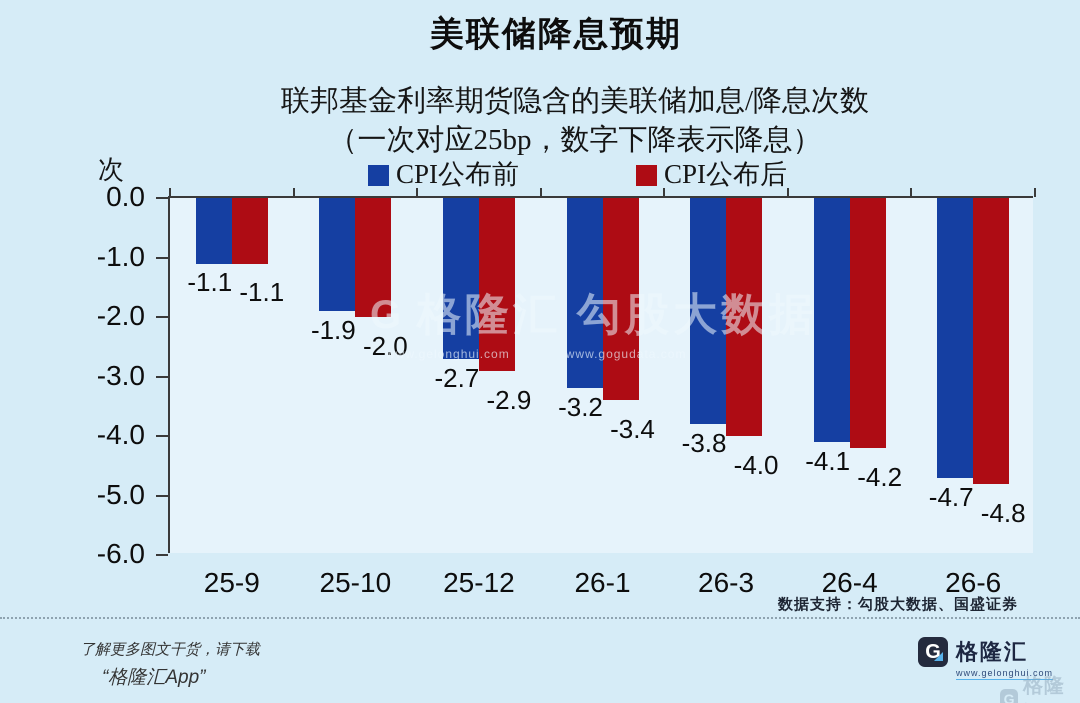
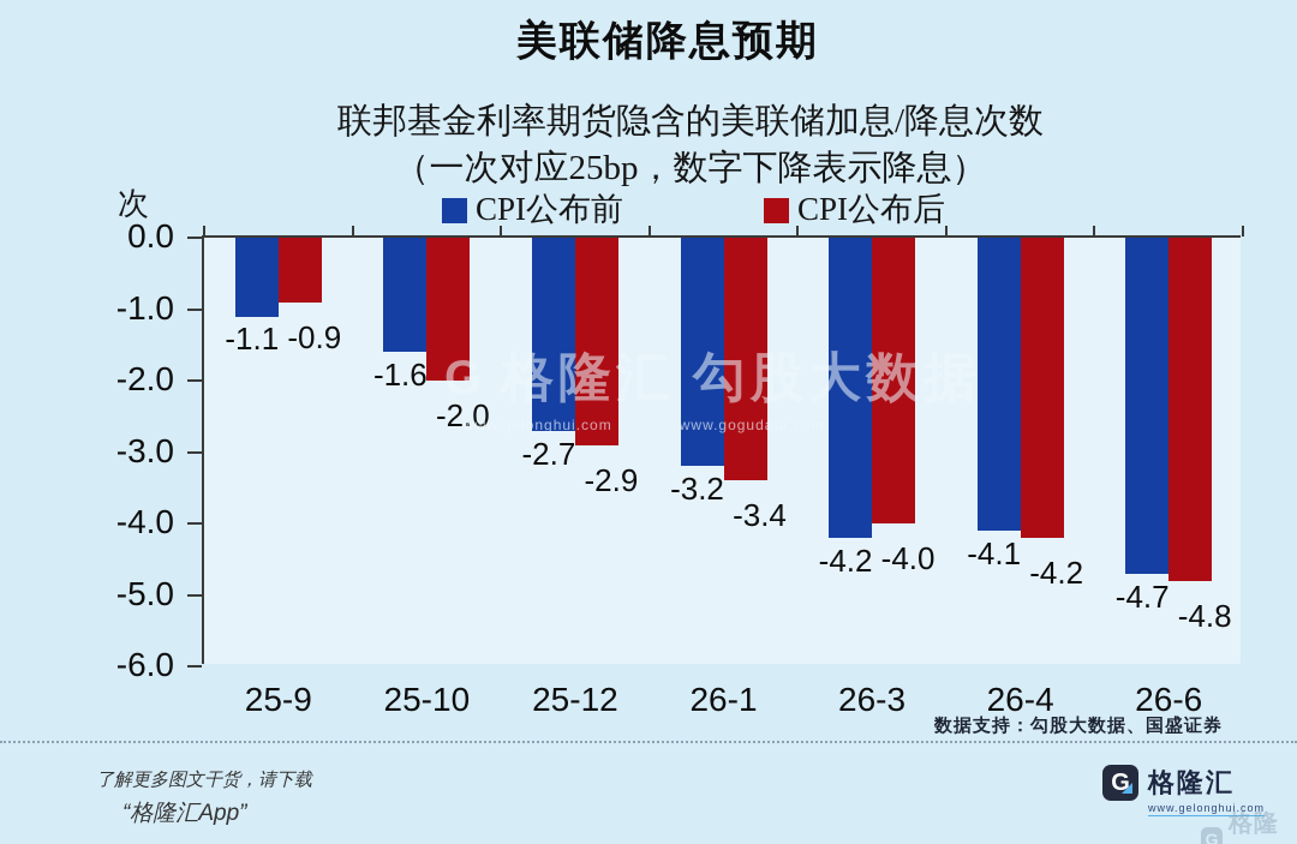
CPI公布后/25-9: -1.1 -> -0.9
CPI公布前/25-10: -1.9 -> -1.6
CPI公布前/26-3: -3.8 -> -4.2
